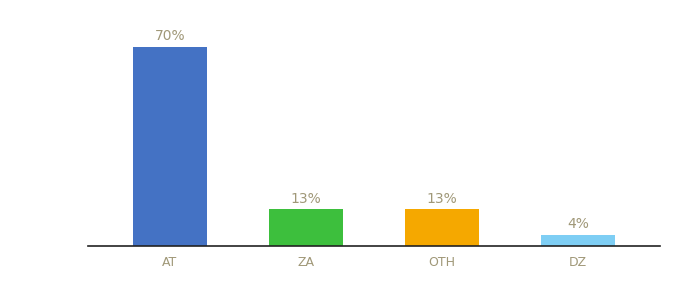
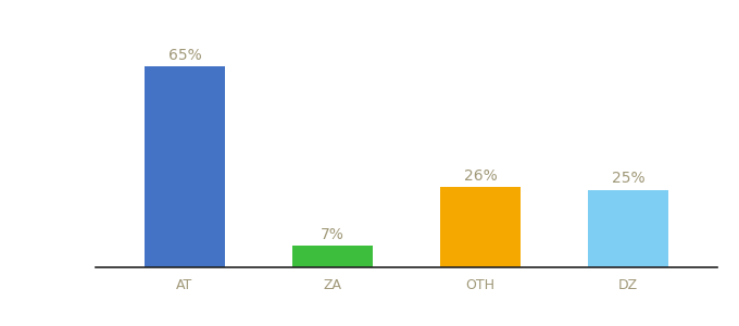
AT: 70% -> 65%
ZA: 13% -> 7%
OTH: 13% -> 26%
DZ: 4% -> 25%
